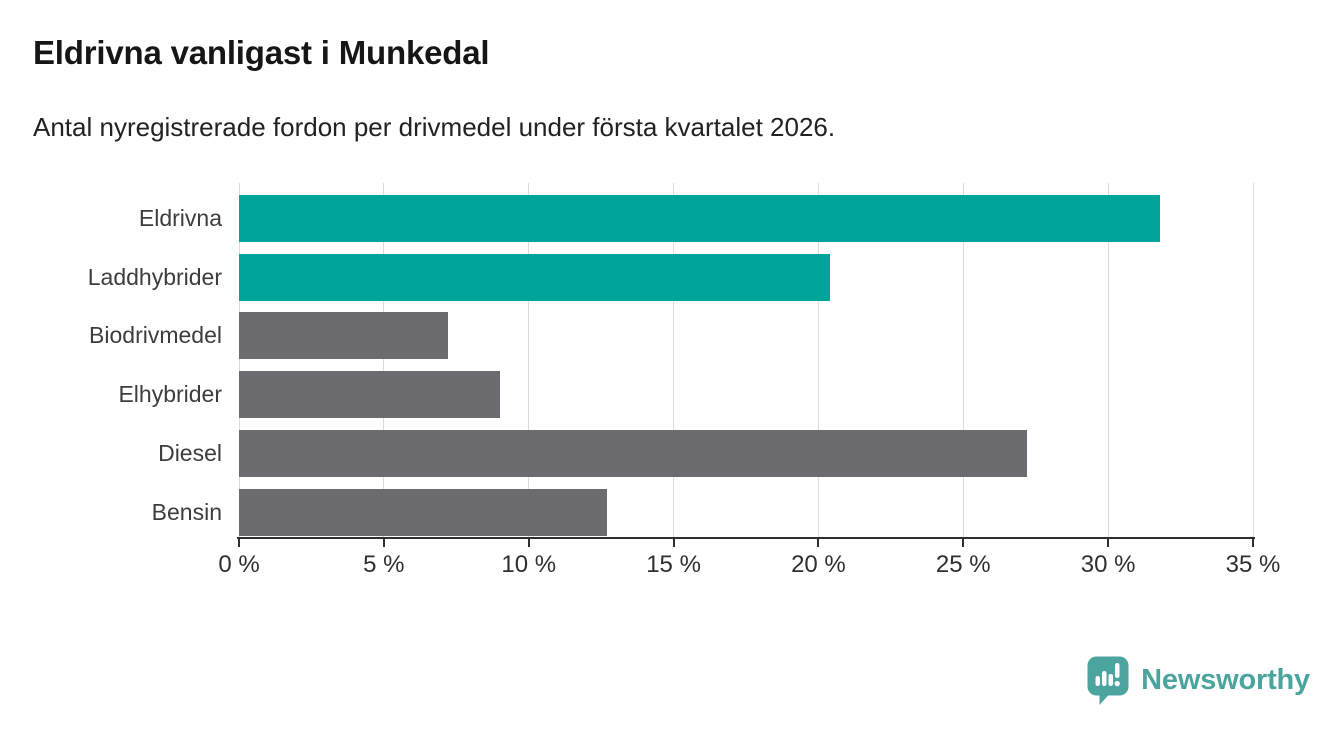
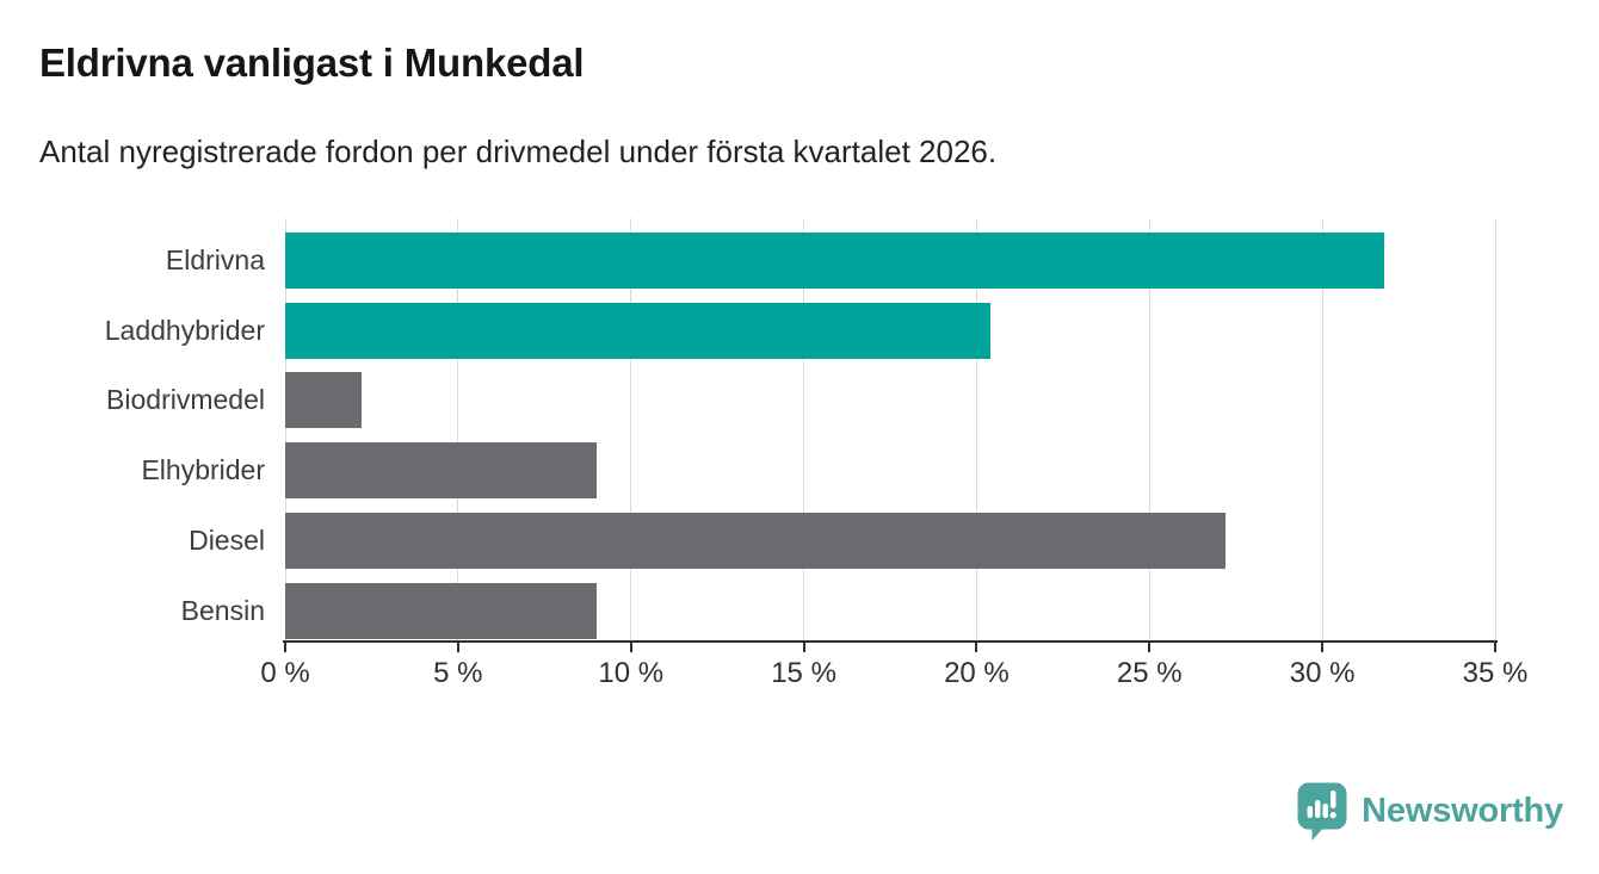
Biodrivmedel: 7.2% -> 2.2%
Bensin: 12.7% -> 9.0%
